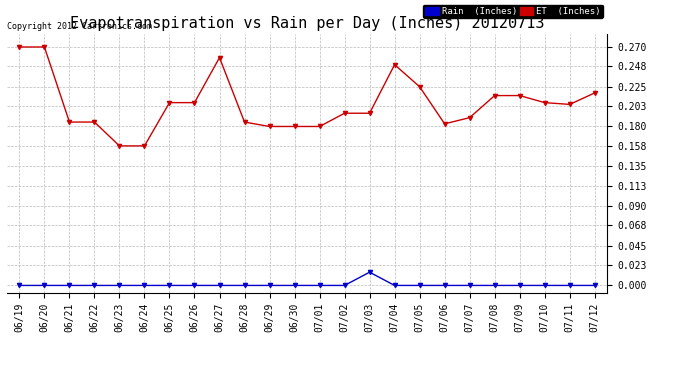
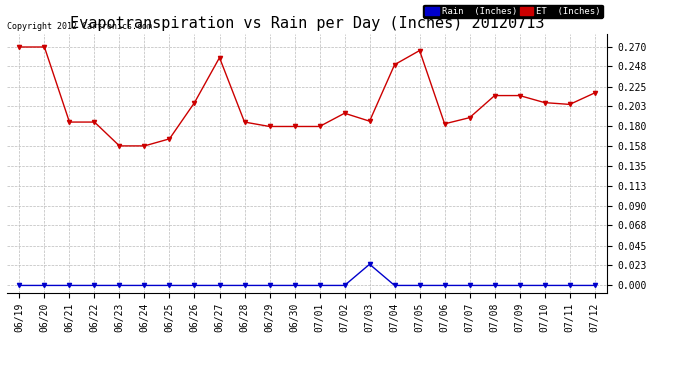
ET (Inches)/06/25: 0.207 -> 0.166
ET (Inches)/07/03: 0.195 -> 0.186
Rain (Inches)/07/03: 0.015 -> 0.024
ET (Inches)/07/05: 0.225 -> 0.266
